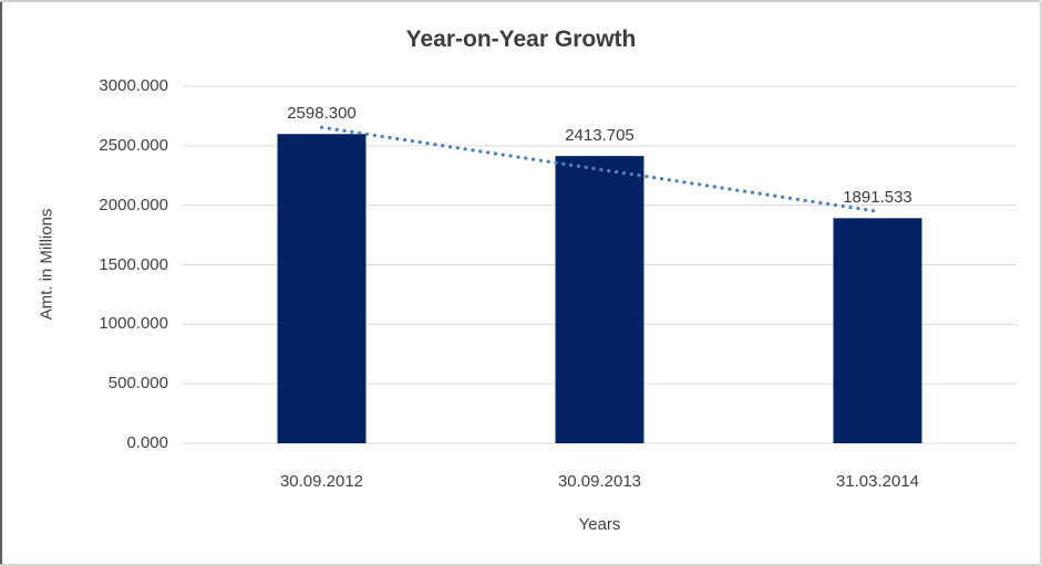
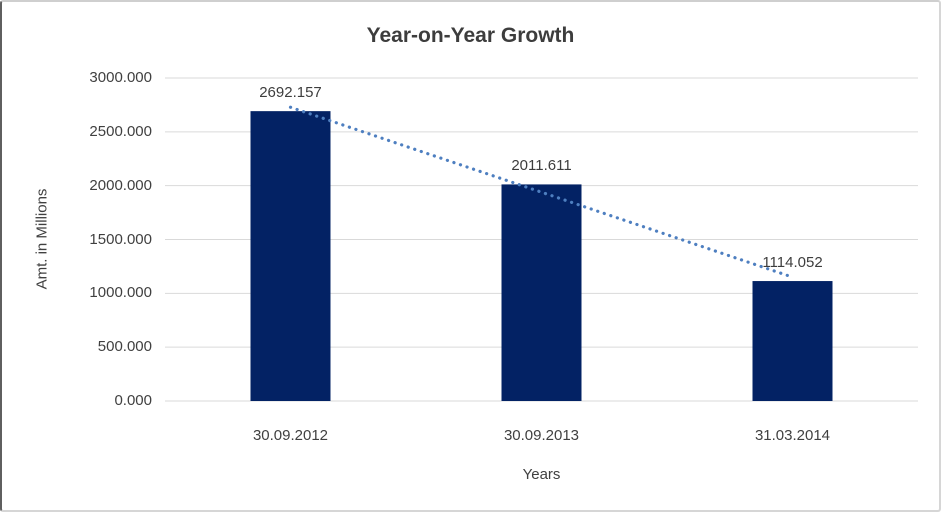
30.09.2012: 2598.300 -> 2692.157
30.09.2013: 2413.705 -> 2011.611
31.03.2014: 1891.533 -> 1114.052
